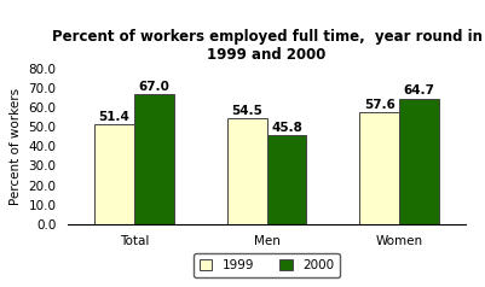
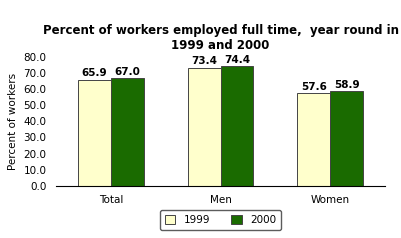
1999/Total: 51.4 -> 65.9
1999/Men: 54.5 -> 73.4
2000/Men: 45.8 -> 74.4
2000/Women: 64.7 -> 58.9
